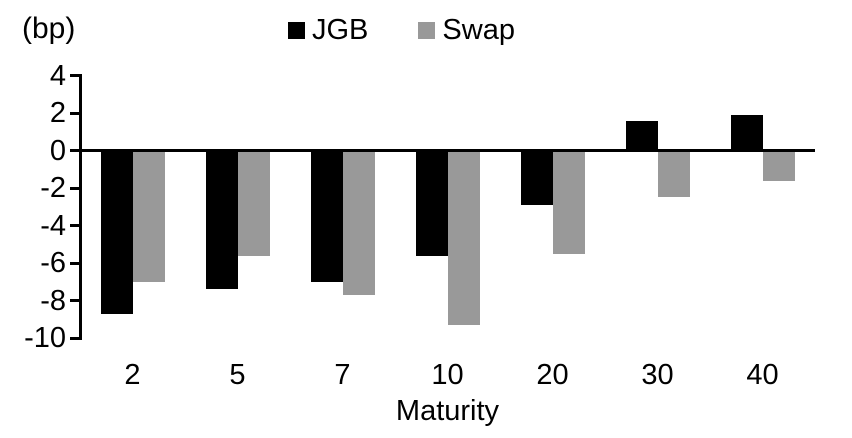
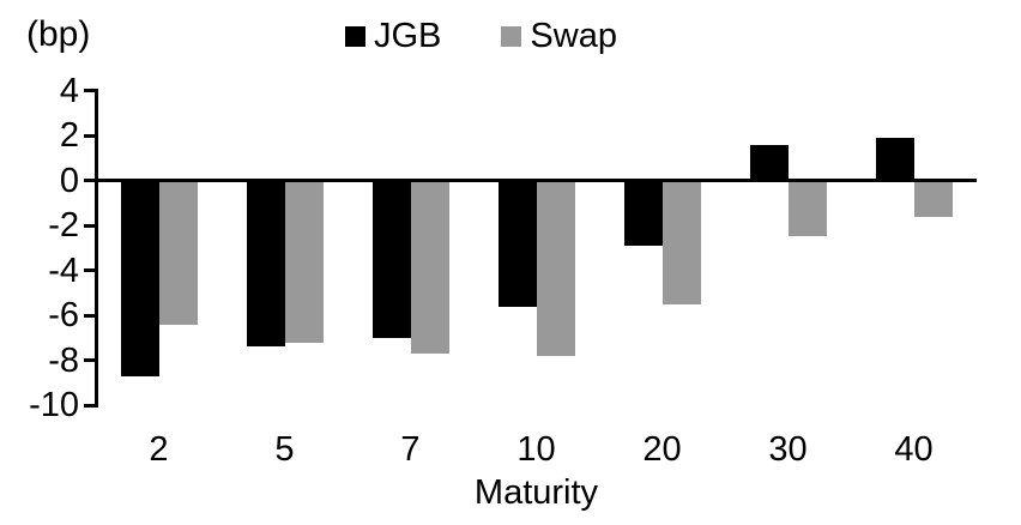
Swap/2: -7.0 -> -6.4
Swap/5: -5.6 -> -7.2
Swap/10: -9.3 -> -7.8
